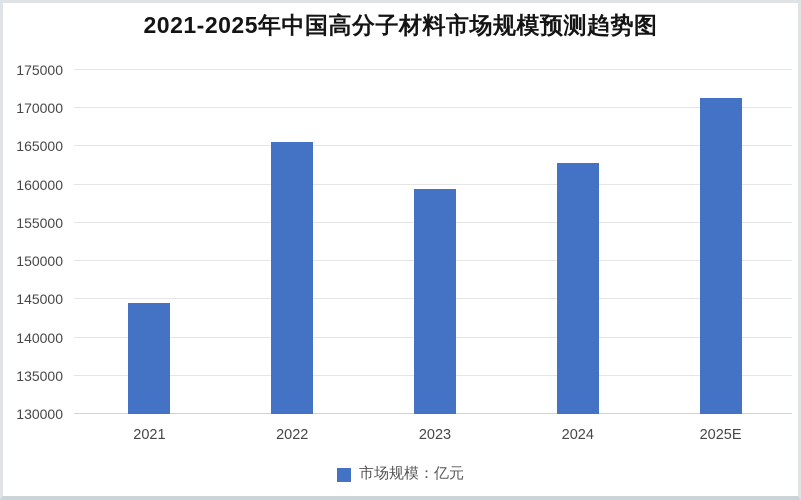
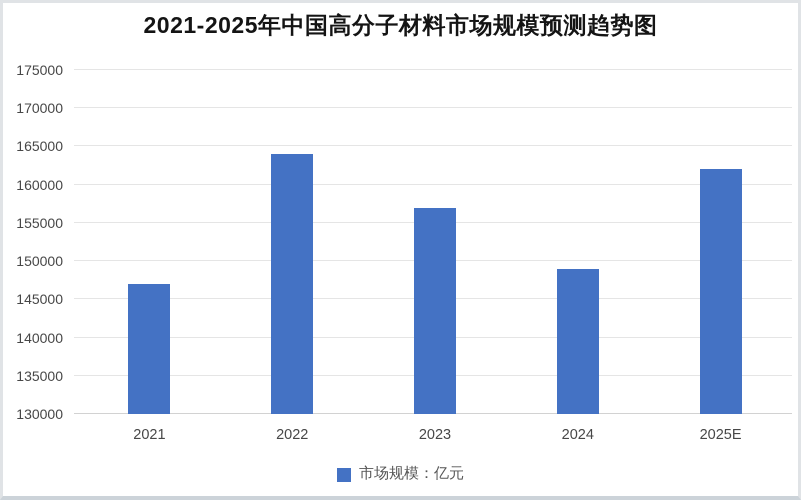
2021: 144000 -> 147000
2022: 166000 -> 164000
2023: 160000 -> 157000
2024: 163000 -> 149000
2025E: 171000 -> 162000
